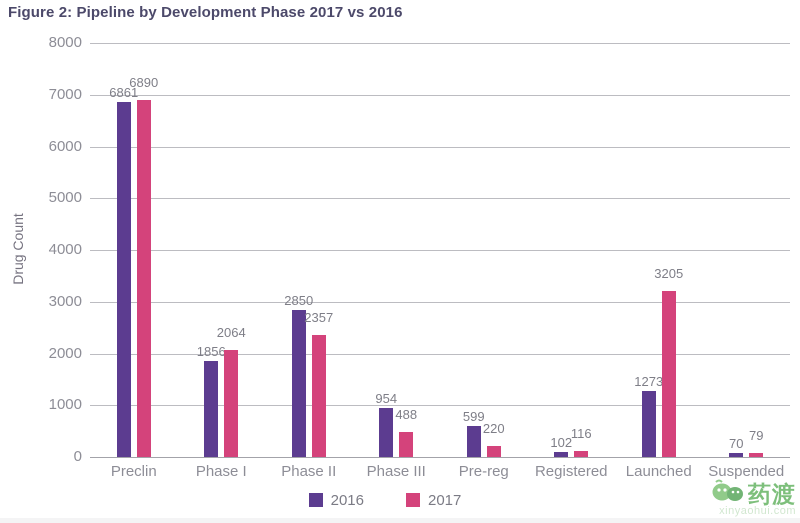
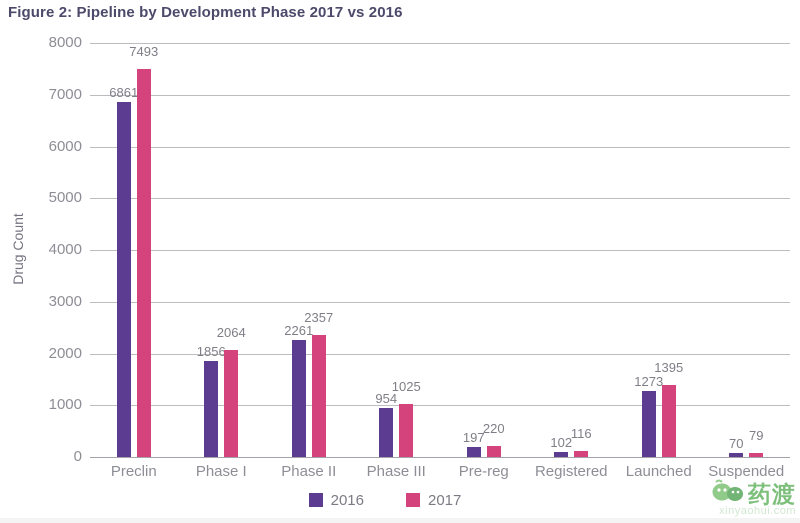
2017/Preclin: 6890 -> 7493
2016/Phase II: 2850 -> 2261
2017/Phase III: 488 -> 1025
2016/Pre-reg: 599 -> 197
2017/Launched: 3205 -> 1395
